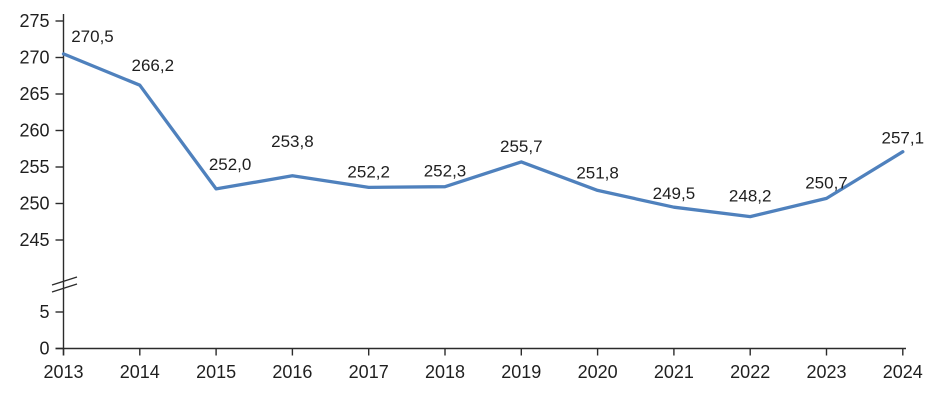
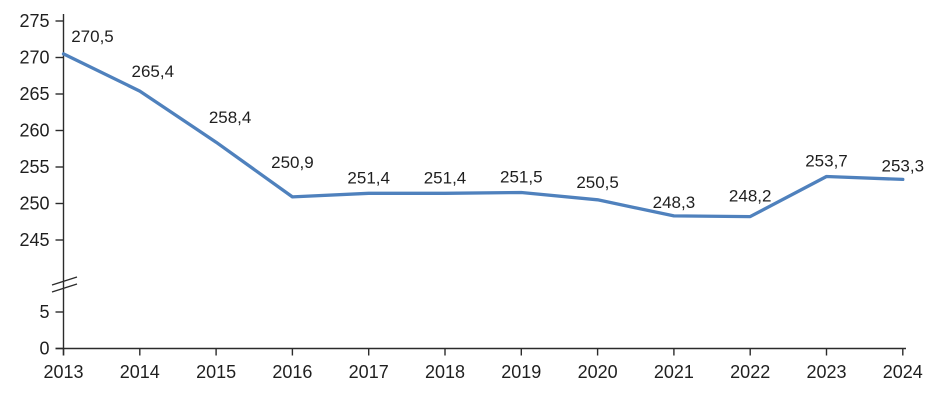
2014: 266,2 -> 265,4
2015: 252,0 -> 258,4
2016: 253,8 -> 250,9
2017: 252,2 -> 251,4
2018: 252,3 -> 251,4
2019: 255,7 -> 251,5
2020: 251,8 -> 250,5
2021: 249,5 -> 248,3
2023: 250,7 -> 253,7
2024: 257,1 -> 253,3
